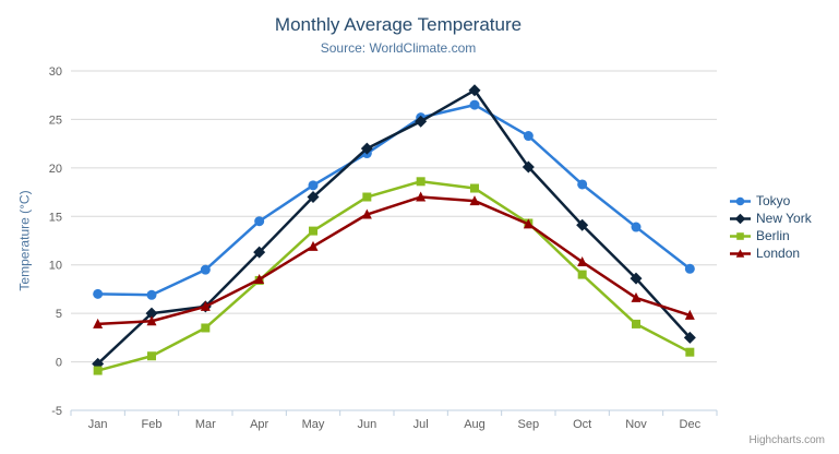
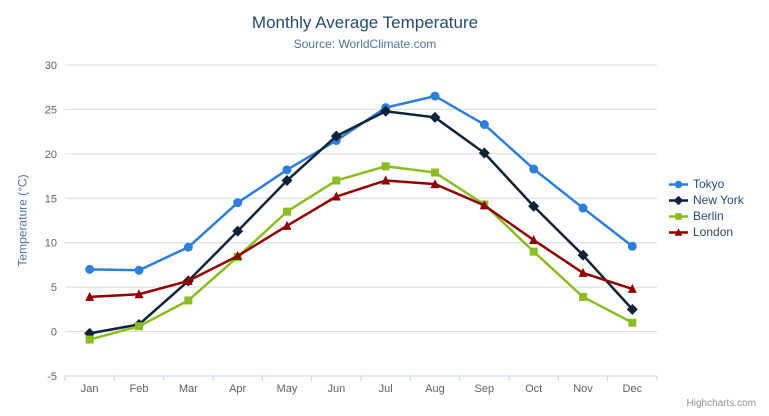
New York/Feb: 5 -> 1
New York/Aug: 28 -> 24
